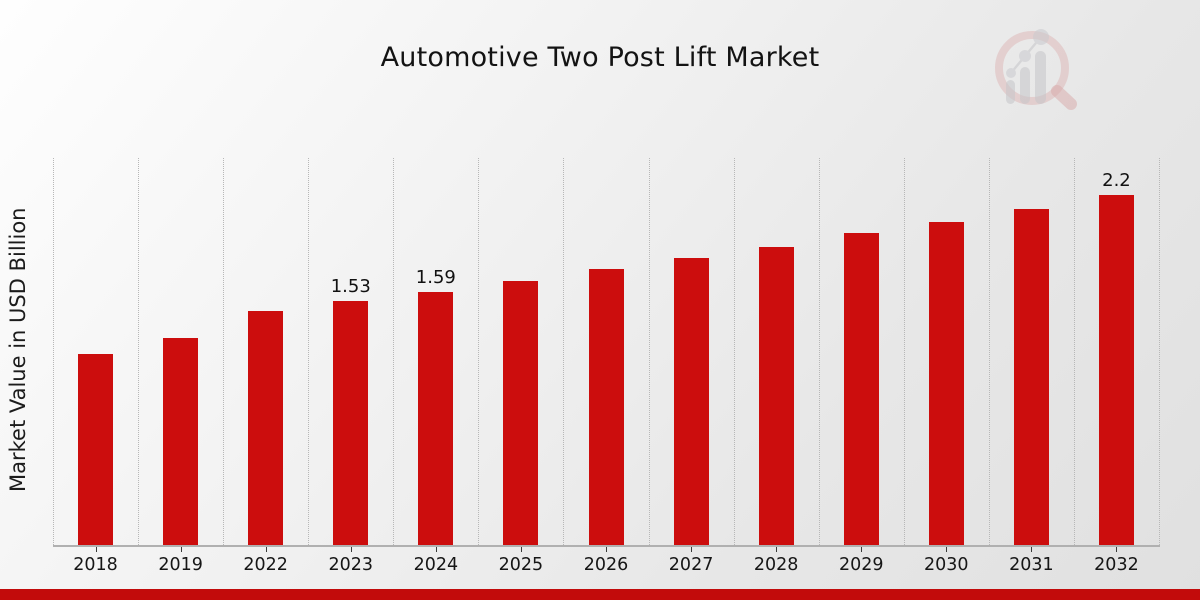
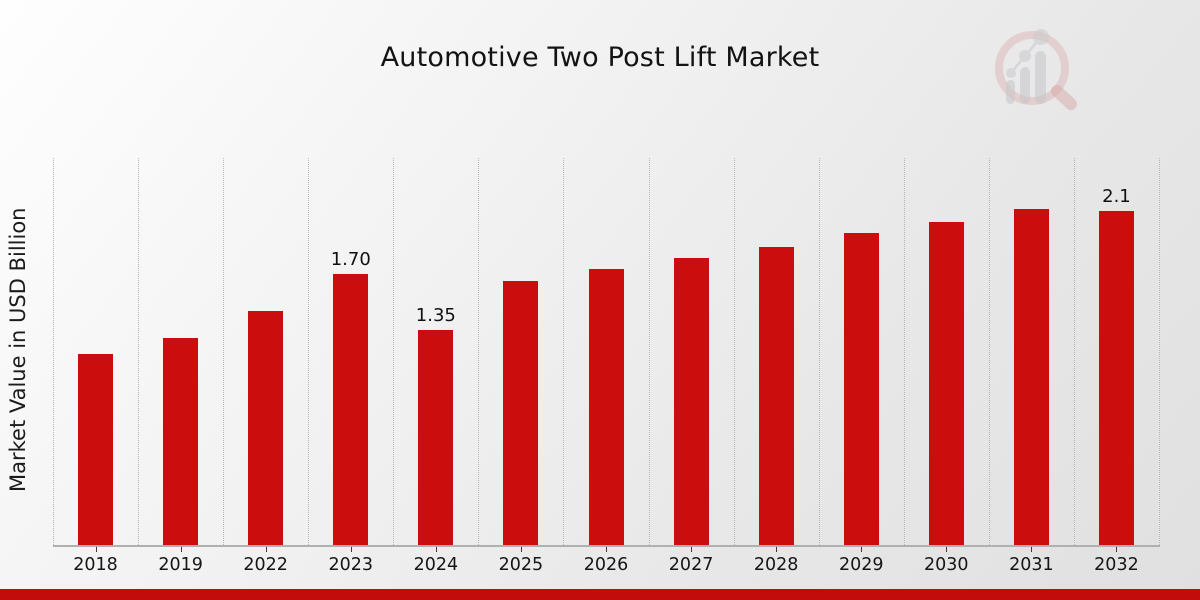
2023: 1.53 -> 1.70
2024: 1.59 -> 1.35
2032: 2.2 -> 2.1
